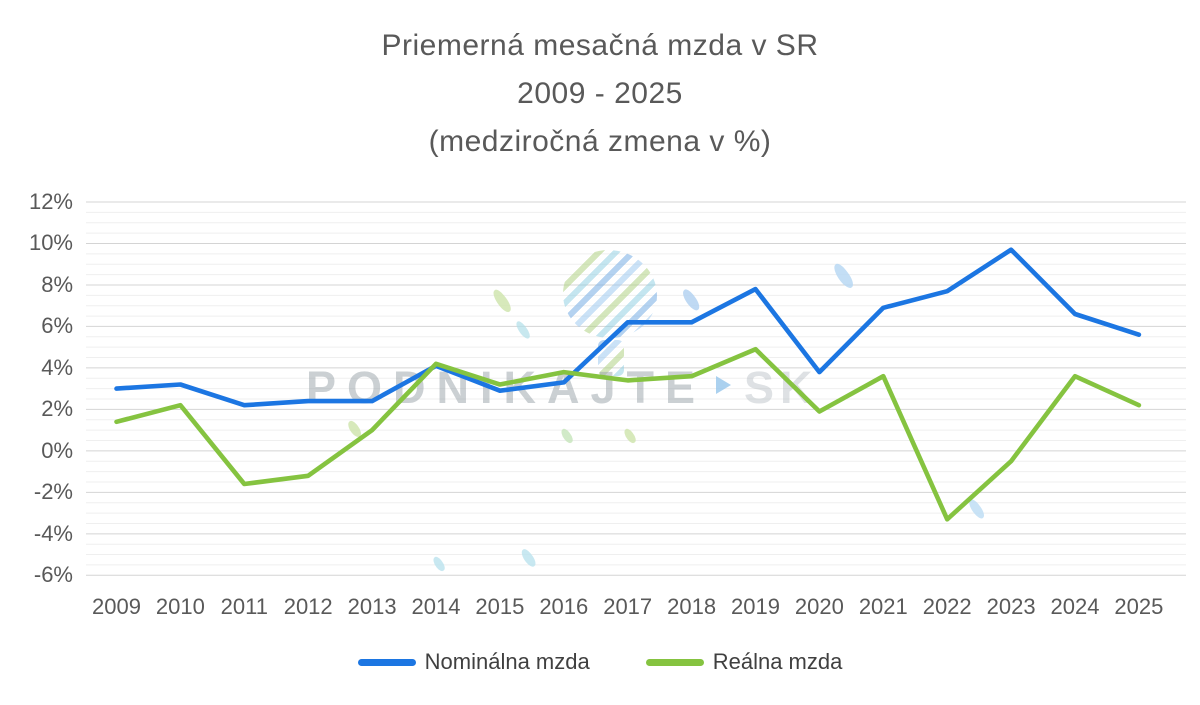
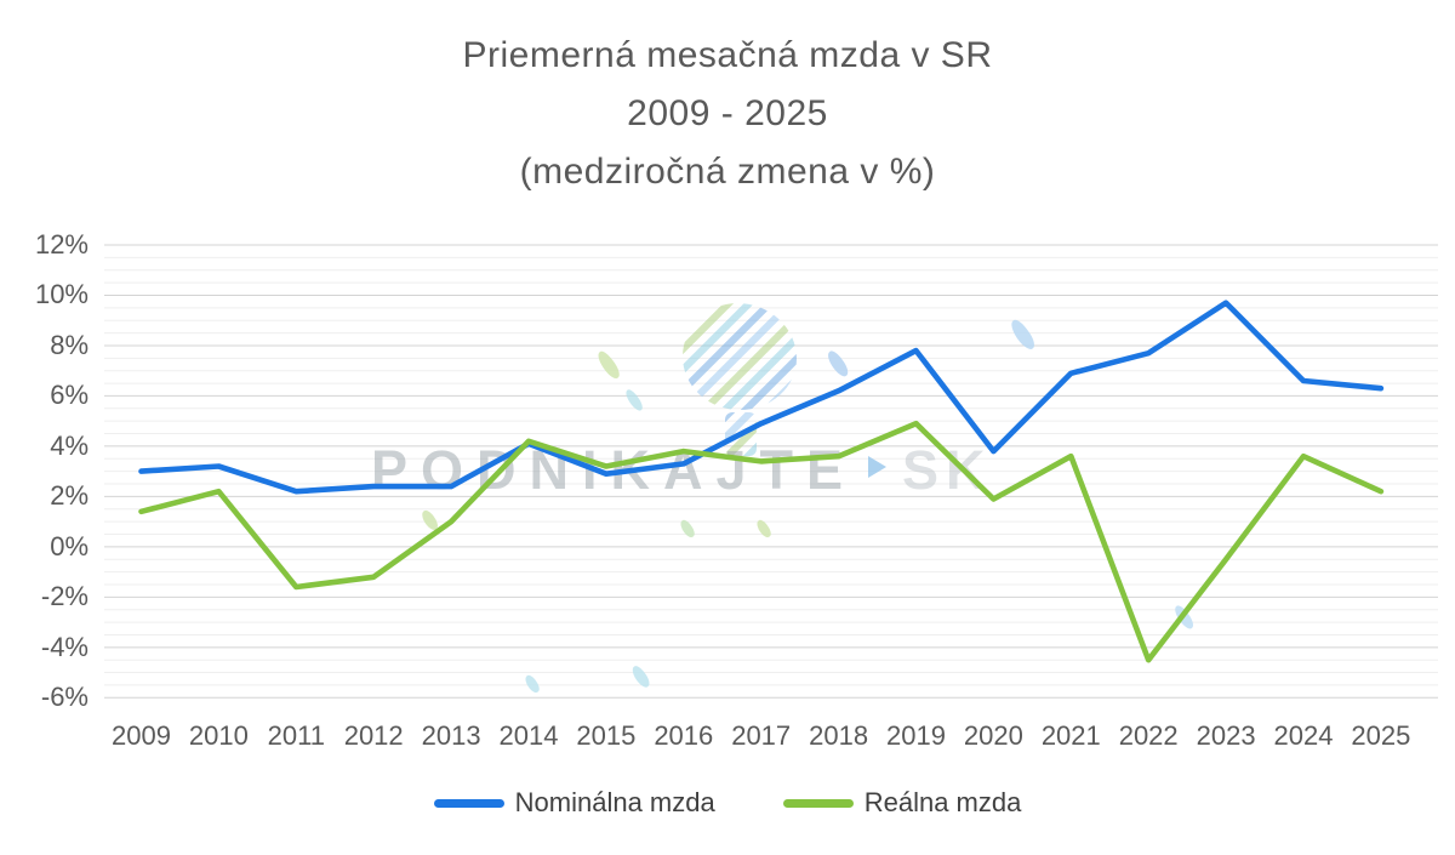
Nominálna mzda/2017: 6.2% -> 4.9%
Reálna mzda/2022: -3.3% -> -4.5%
Nominálna mzda/2025: 5.6% -> 6.3%
